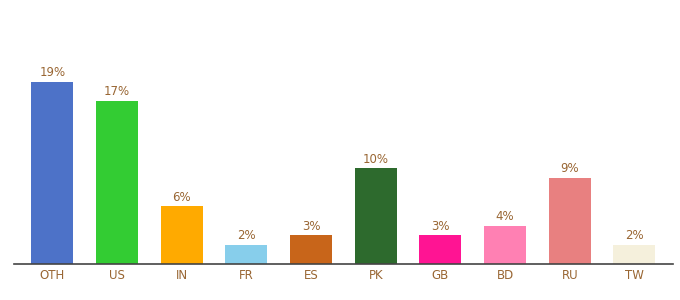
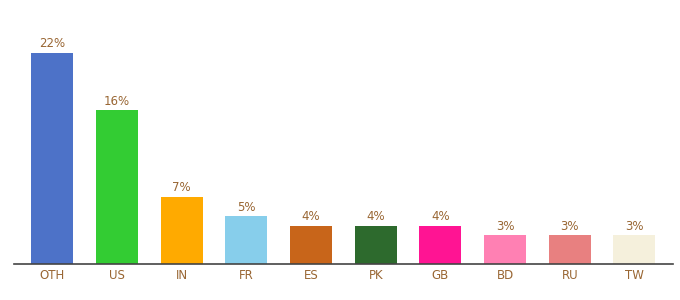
OTH: 19% -> 22%
US: 17% -> 16%
IN: 6% -> 7%
FR: 2% -> 5%
ES: 3% -> 4%
PK: 10% -> 4%
GB: 3% -> 4%
BD: 4% -> 3%
RU: 9% -> 3%
TW: 2% -> 3%
